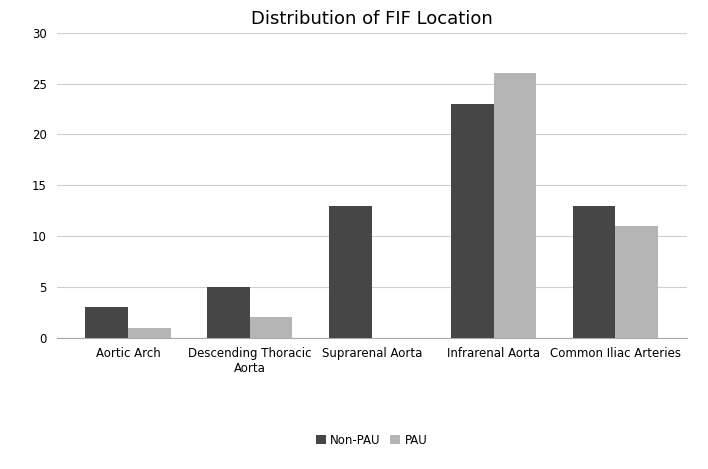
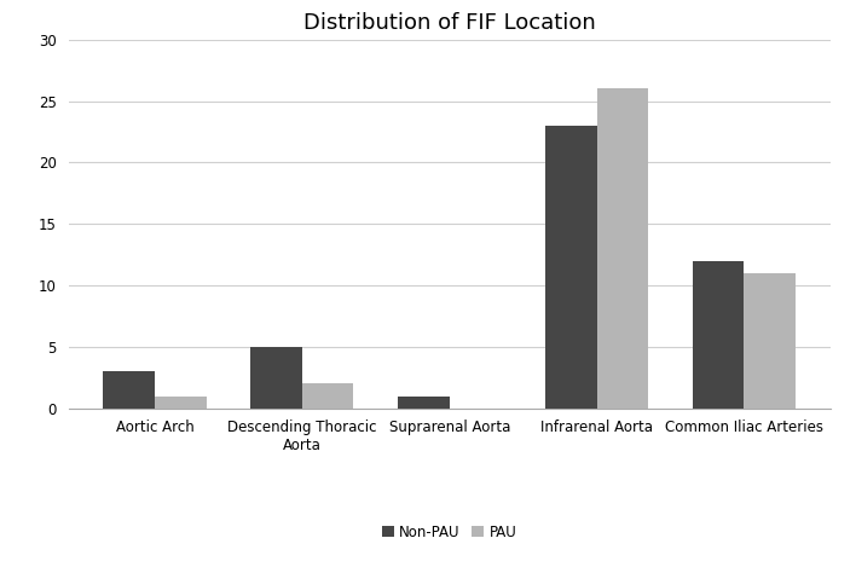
Non-PAU/Suprarenal Aorta: 13 -> 1
Non-PAU/Common Iliac Arteries: 13 -> 12
